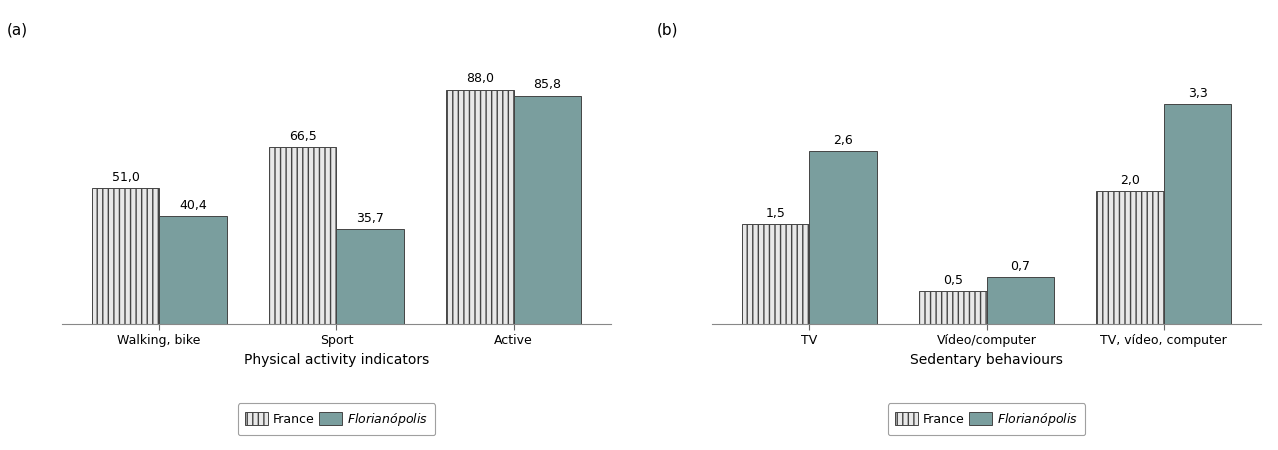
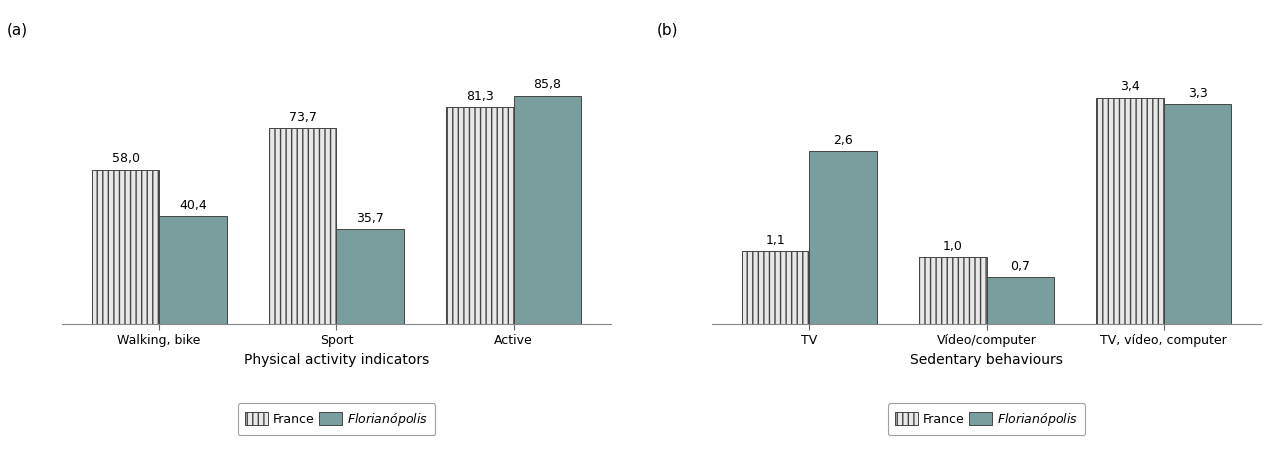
France/Walking, bike: 51,0 -> 58,0
France/Sport: 66,5 -> 73,7
France/Active: 88,0 -> 81,3
France/TV: 1,5 -> 1,1
France/Vídeo/computer: 0,5 -> 1,0
France/TV, vídeo, computer: 2,0 -> 3,4
